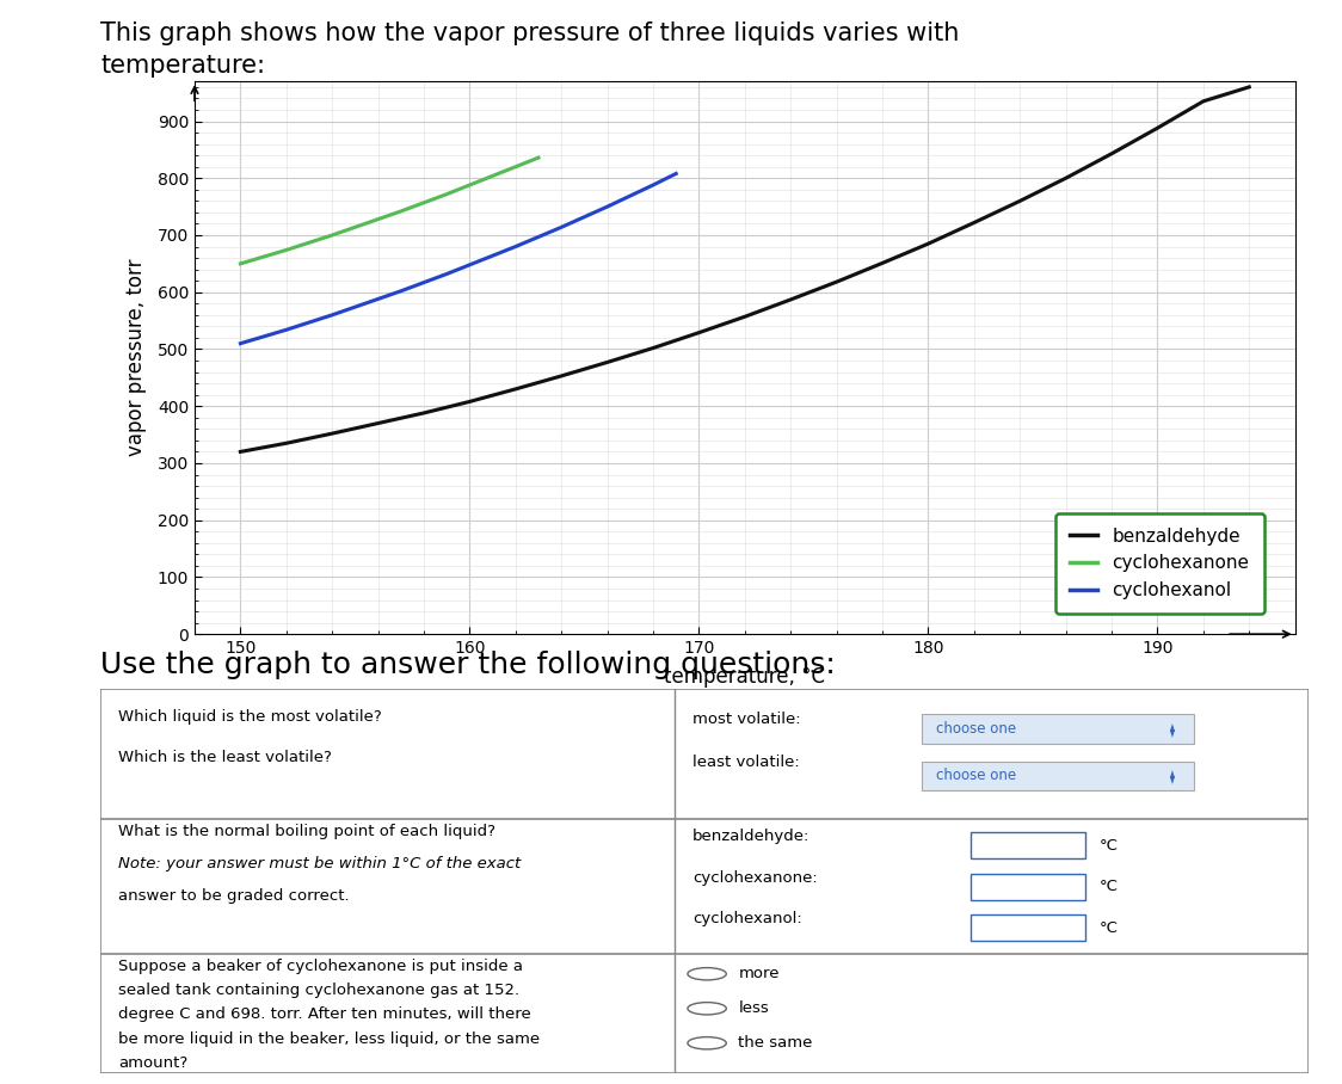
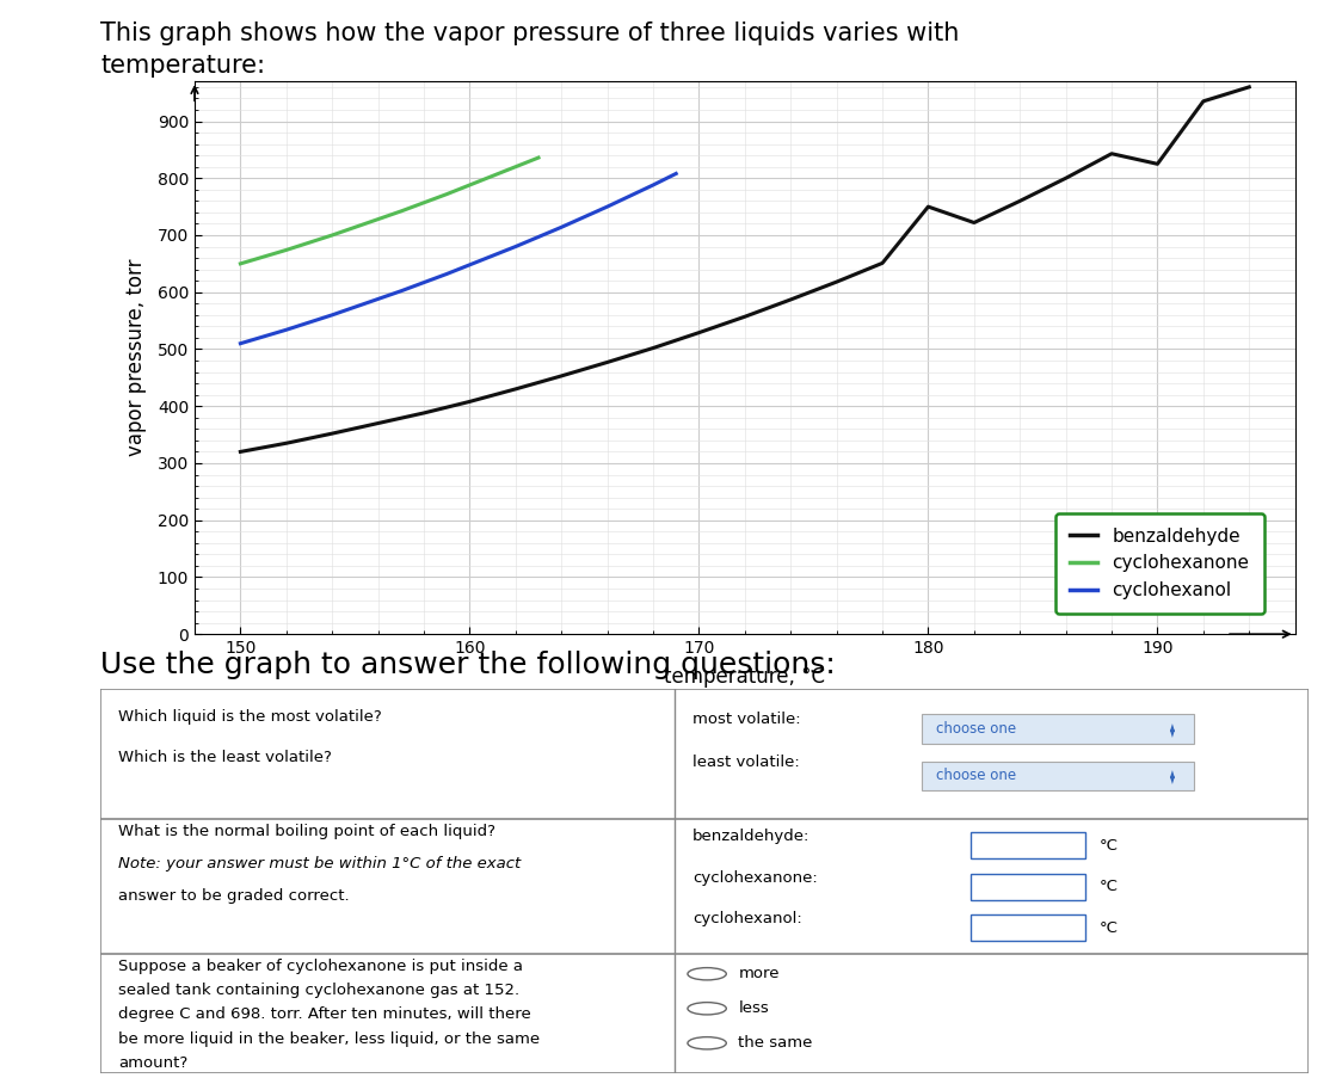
benzaldehyde/180: 685 -> 750
benzaldehyde/190: 888 -> 825
